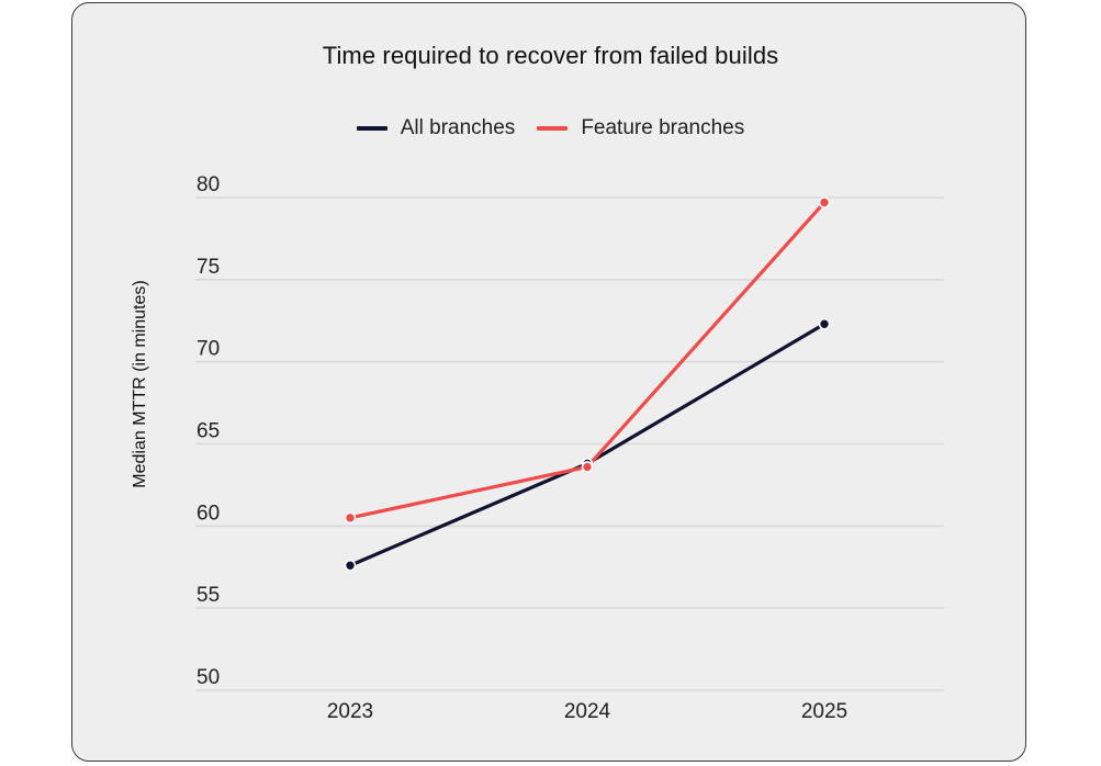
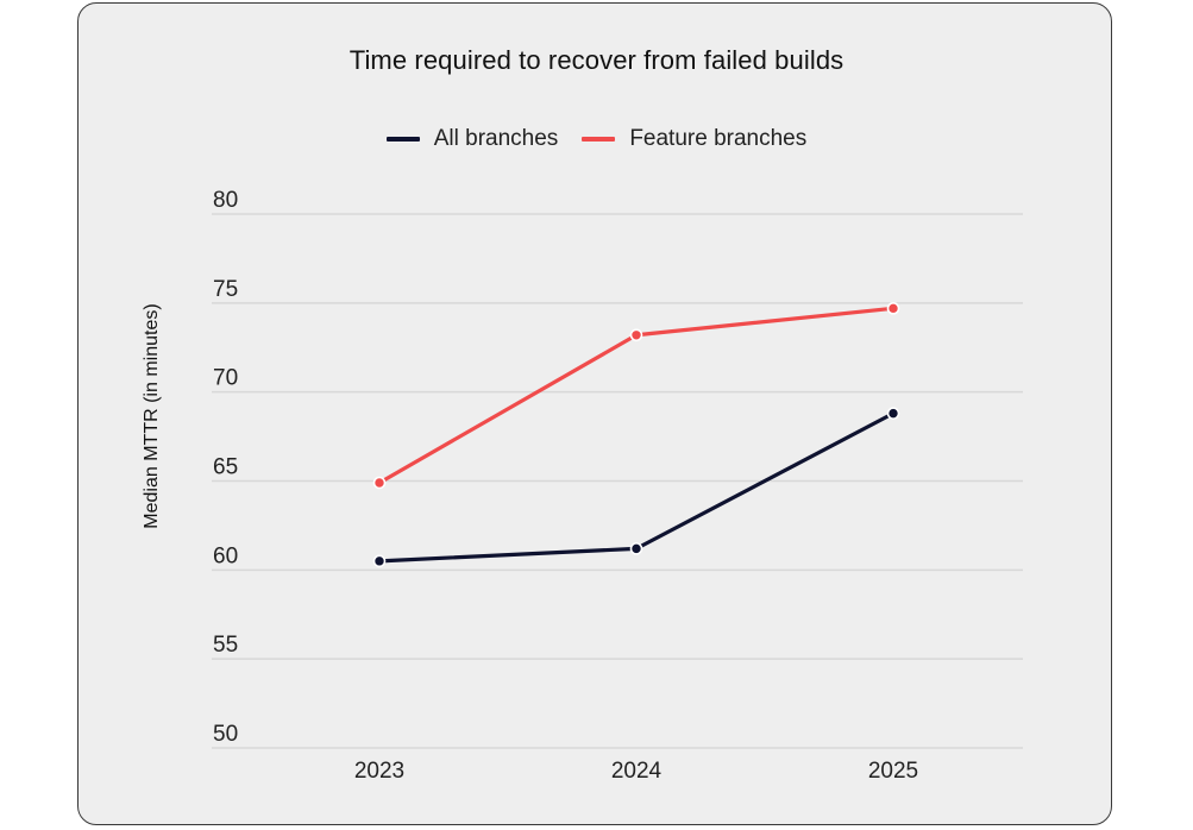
All branches/2023: 57.6 -> 60.5
Feature branches/2023: 60.5 -> 64.9
All branches/2024: 63.8 -> 61.2
Feature branches/2024: 63.6 -> 73.2
All branches/2025: 72.3 -> 68.8
Feature branches/2025: 79.7 -> 74.7
